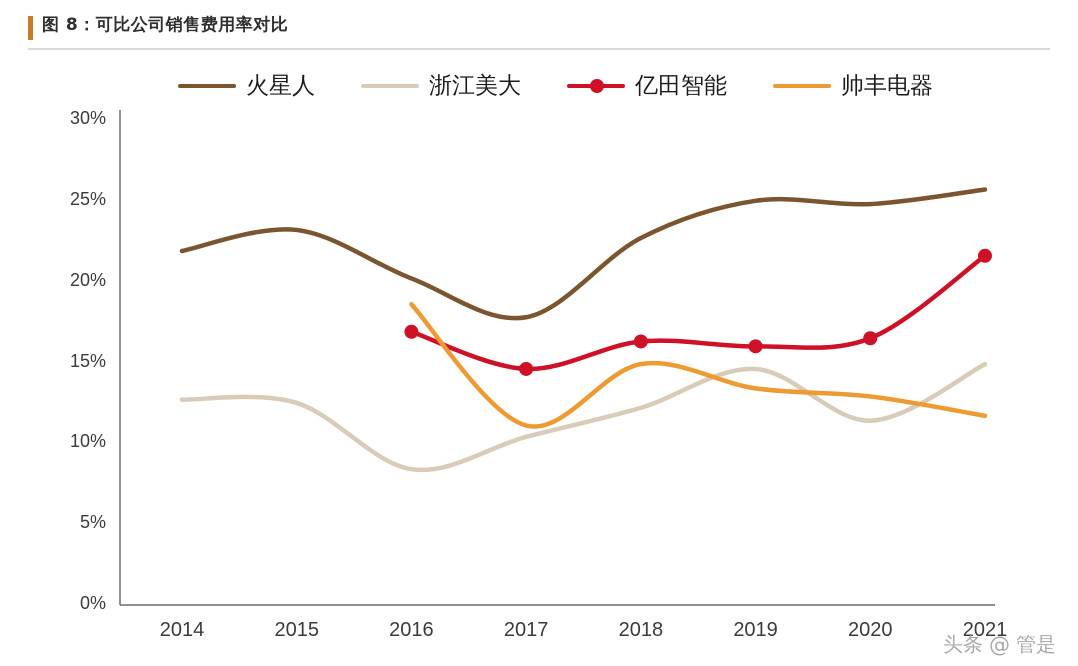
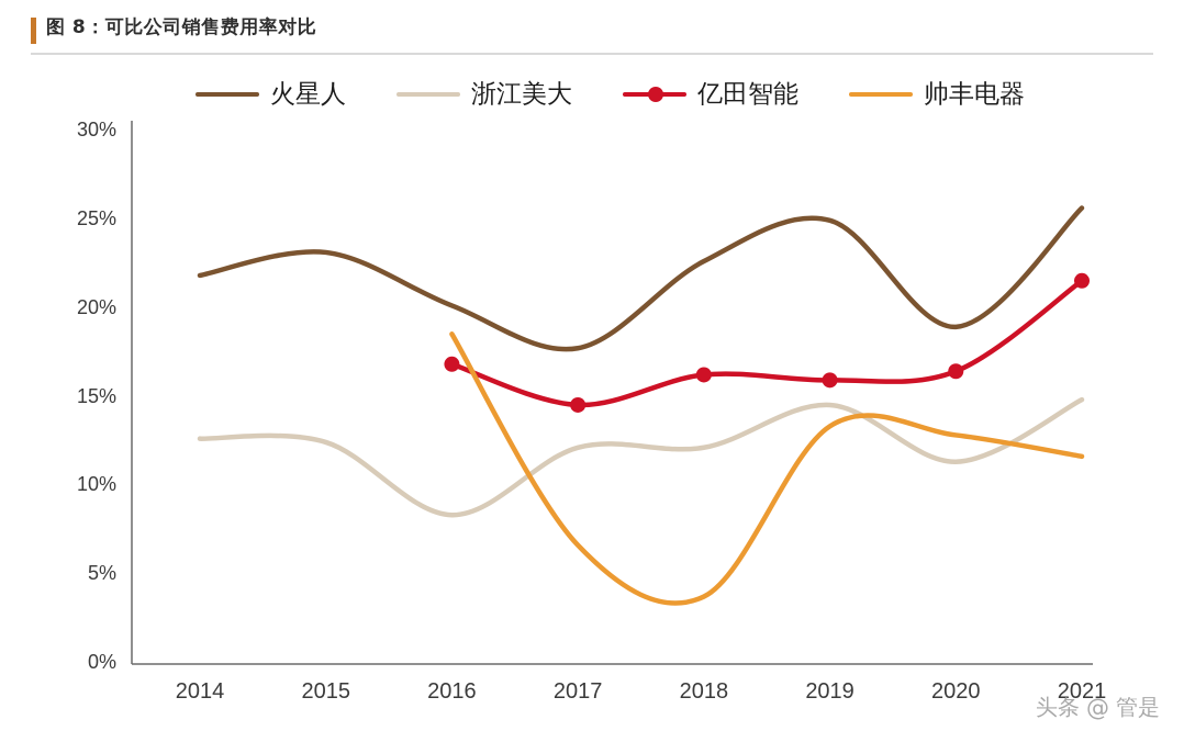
浙江美大/2017: 10.4% -> 12.2%
帅丰电器/2017: 11.1% -> 6.7%
帅丰电器/2018: 14.9% -> 3.8%
火星人/2020: 24.8% -> 19.0%
